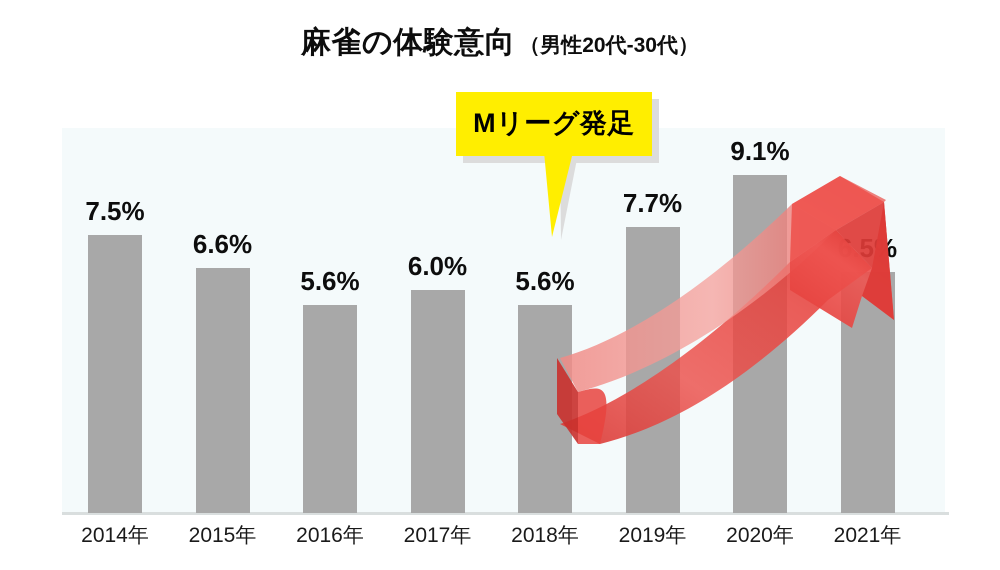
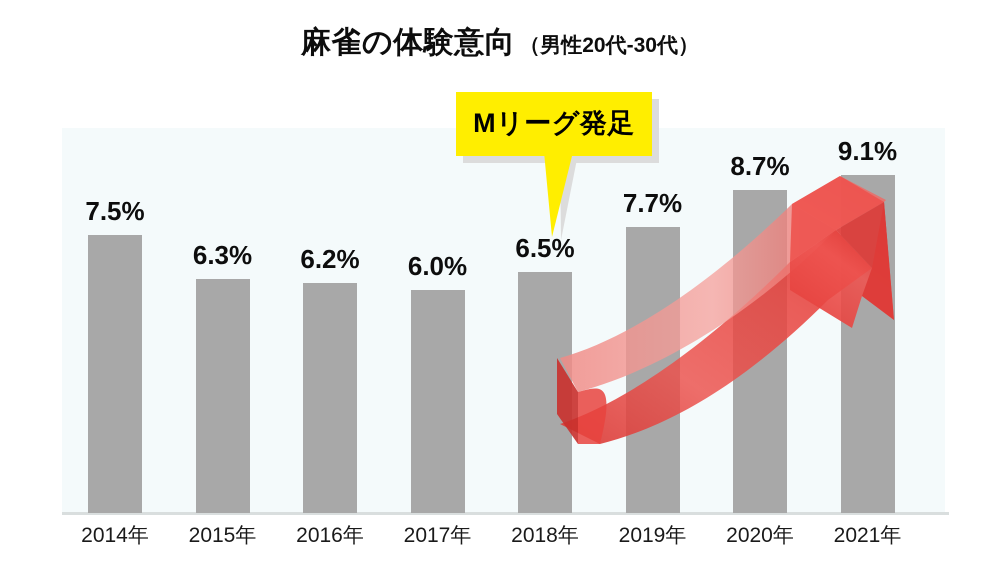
2015年: 6.6% -> 6.3%
2016年: 5.6% -> 6.2%
2018年: 5.6% -> 6.5%
2020年: 9.1% -> 8.7%
2021年: 6.5% -> 9.1%
